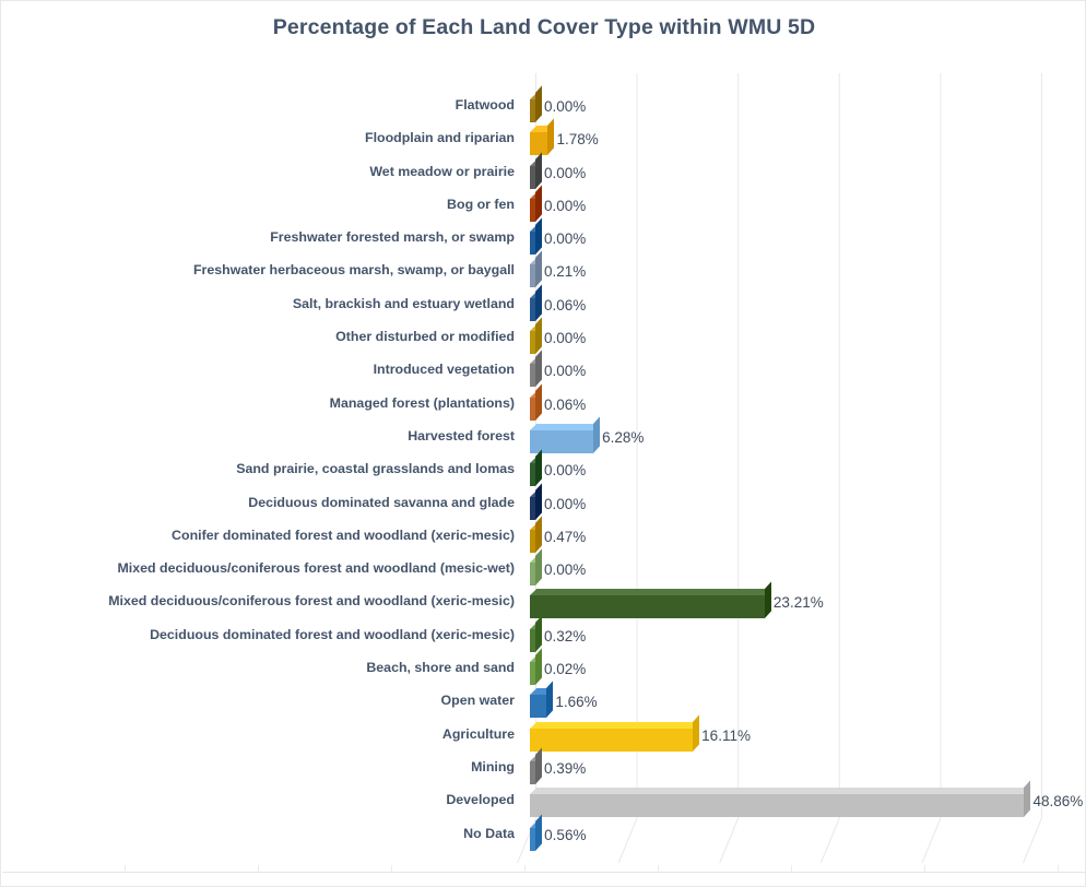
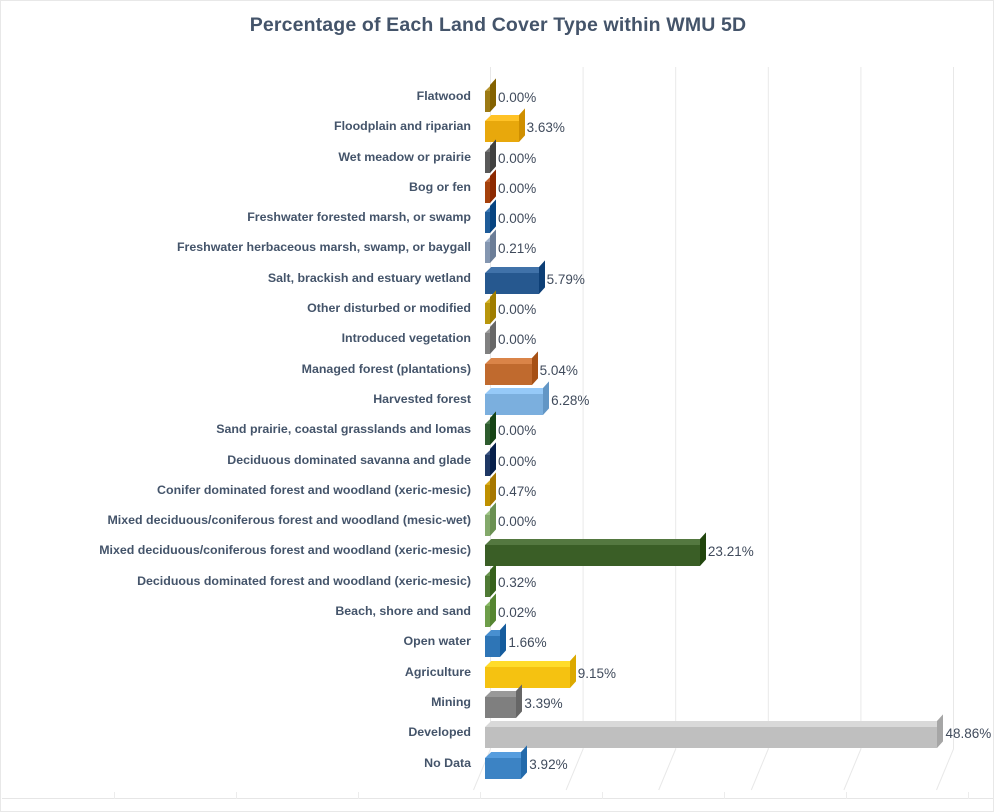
Floodplain and riparian: 1.78% -> 3.63%
Salt, brackish and estuary wetland: 0.06% -> 5.79%
Managed forest (plantations): 0.06% -> 5.04%
Agriculture: 16.11% -> 9.15%
Mining: 0.39% -> 3.39%
No Data: 0.56% -> 3.92%
